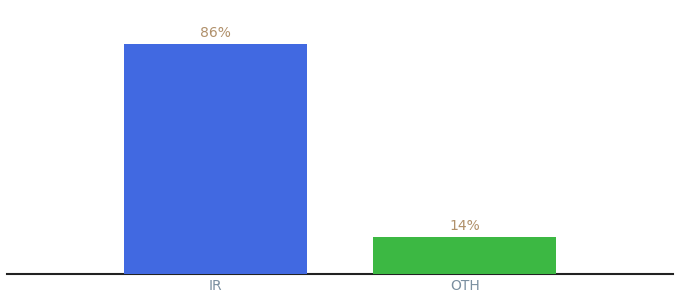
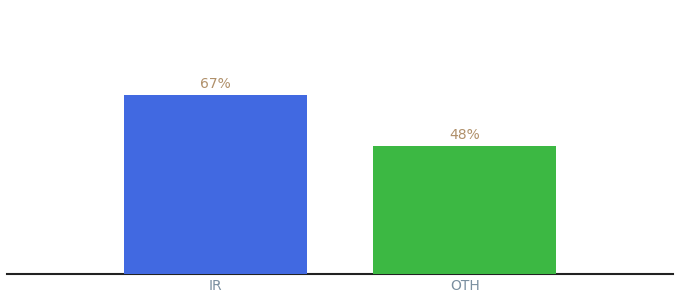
IR: 86% -> 67%
OTH: 14% -> 48%
